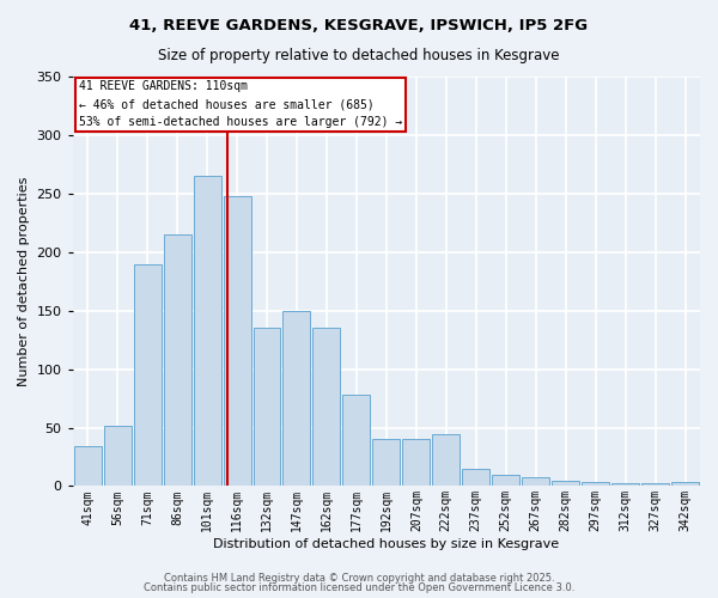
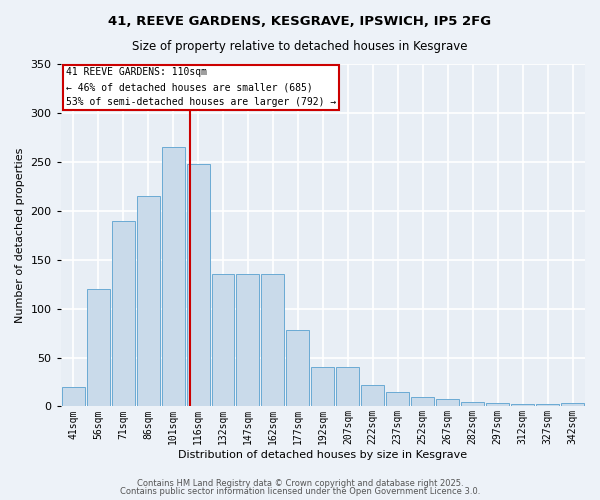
41sqm: 34 -> 20
56sqm: 52 -> 120
147sqm: 150 -> 135
222sqm: 44 -> 22
